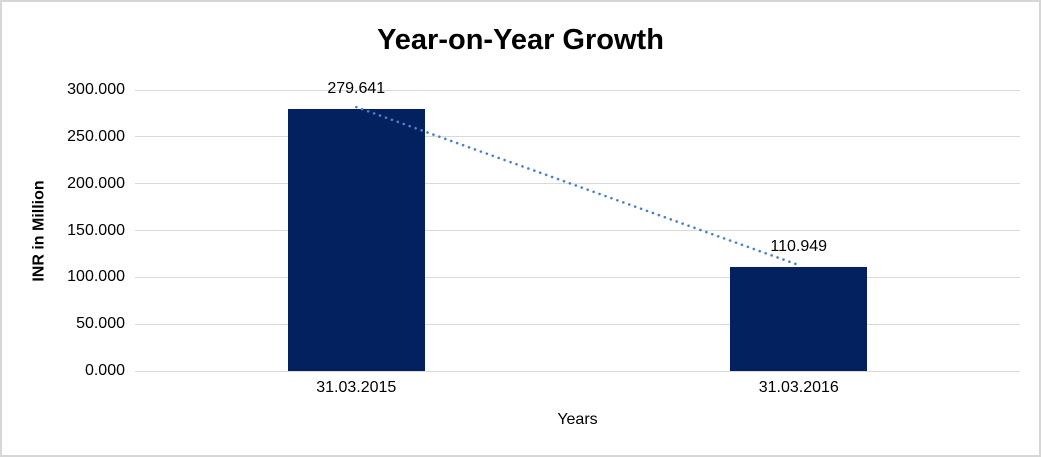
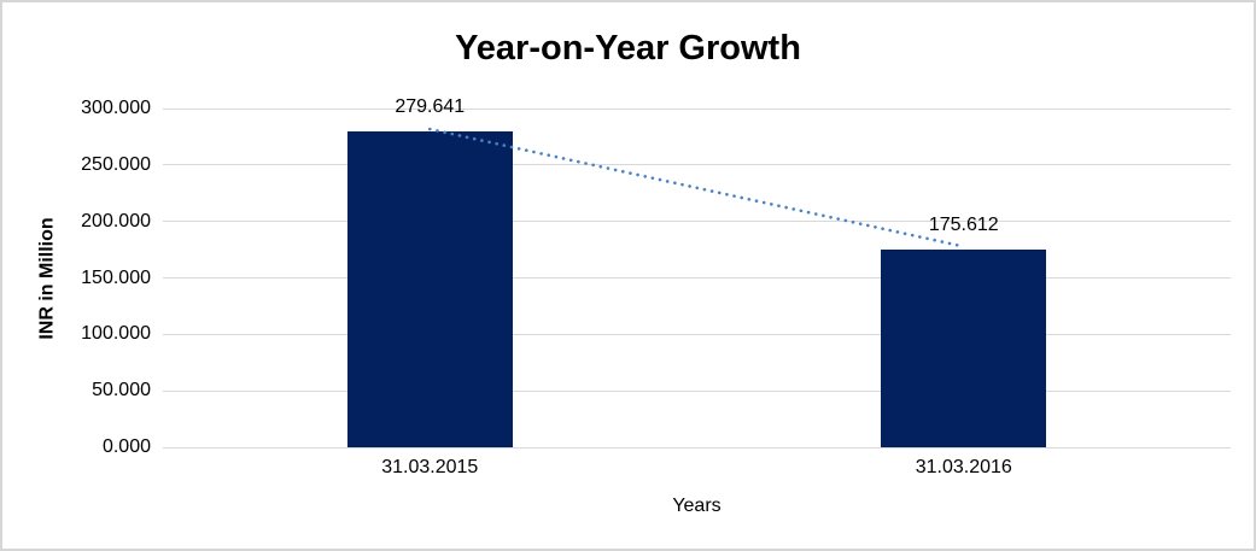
31.03.2016: 110.949 -> 175.612
